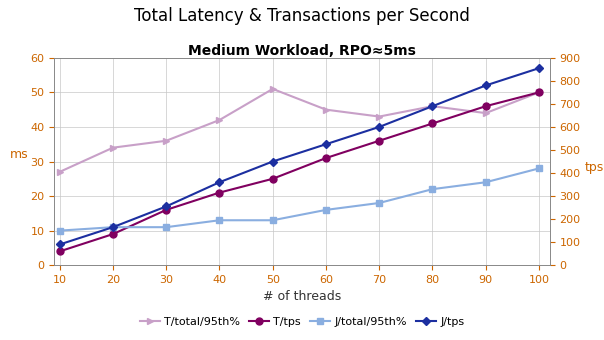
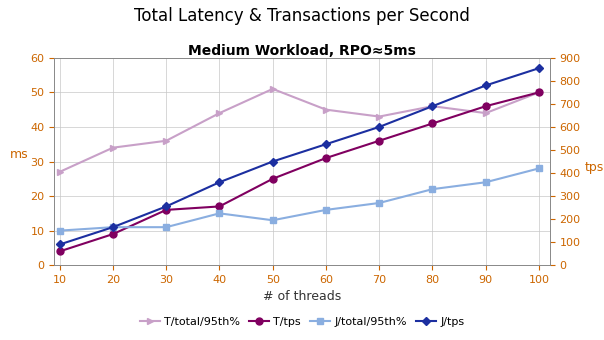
T/total/95th%/40: 42 -> 44
T/tps/40: 21 -> 17
J/total/95th%/40: 13 -> 15
